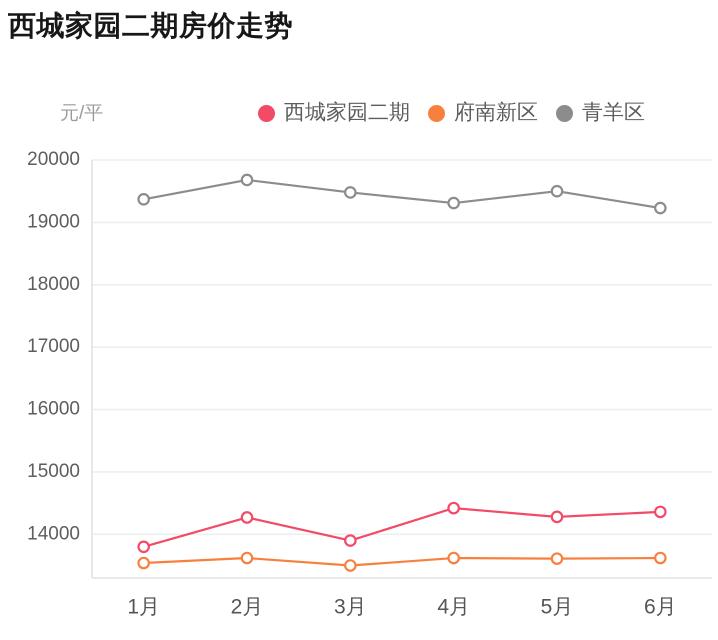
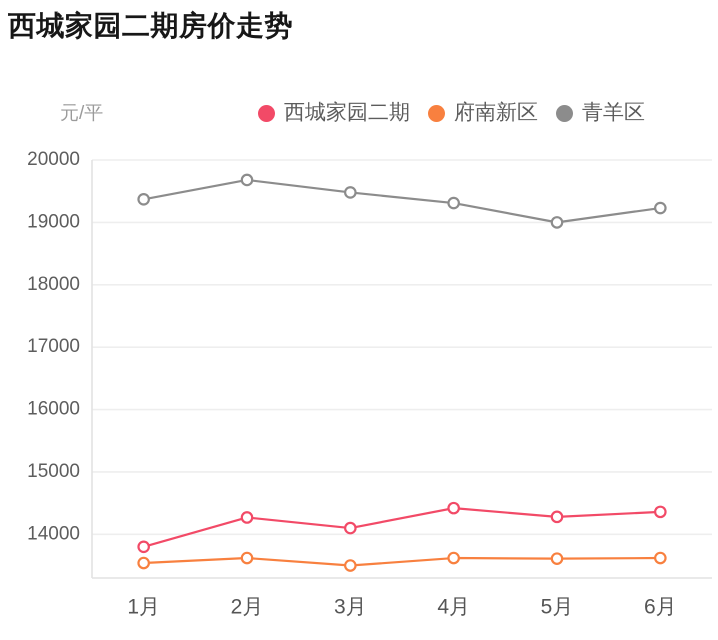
西城家园二期/3月: 13900 -> 14100
青羊区/5月: 19500 -> 19000
